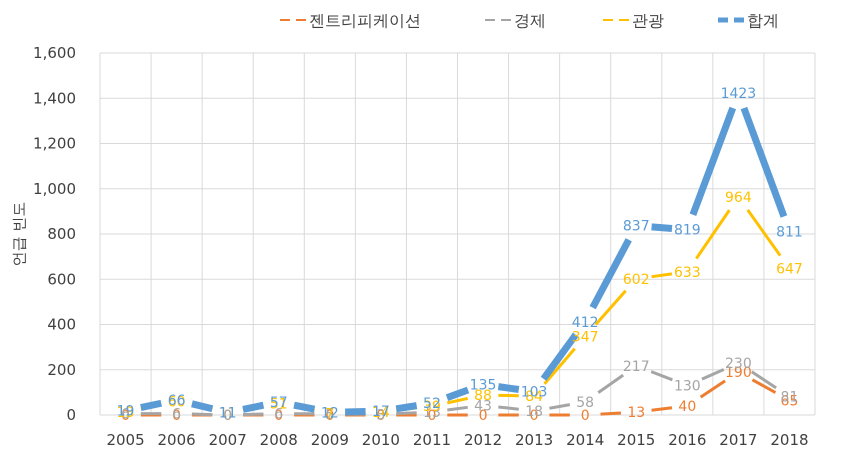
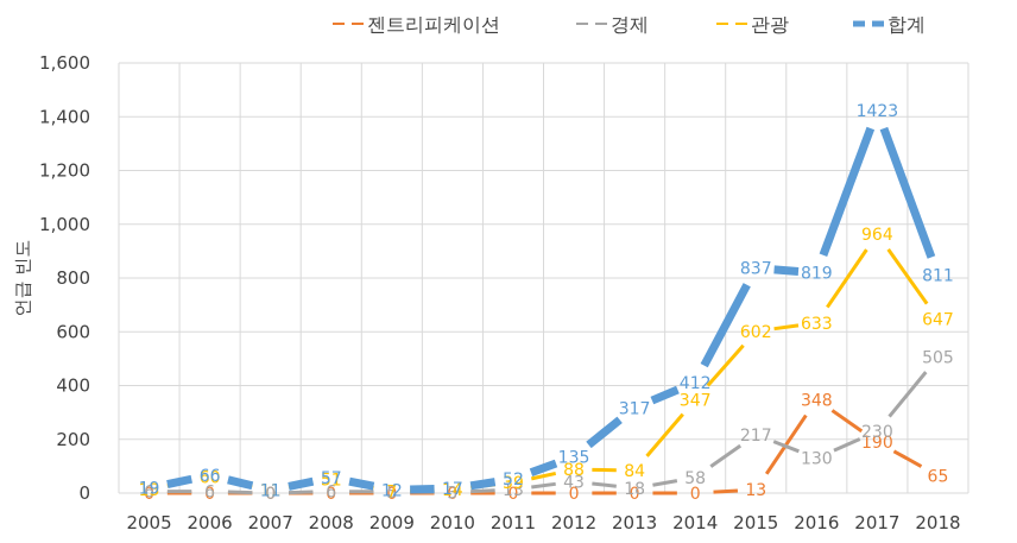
합계/2013: 103 -> 317
젠트리피케이션/2016: 40 -> 348
경제/2018: 81 -> 505
